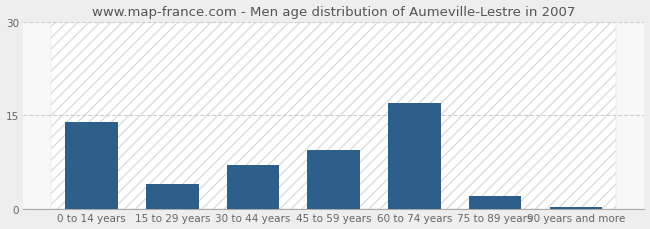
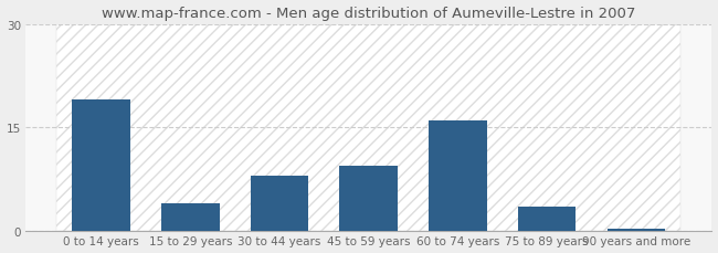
0 to 14 years: 14.0 -> 19.0
30 to 44 years: 7.0 -> 8.0
60 to 74 years: 17.0 -> 16.0
75 to 89 years: 2.2 -> 3.5
